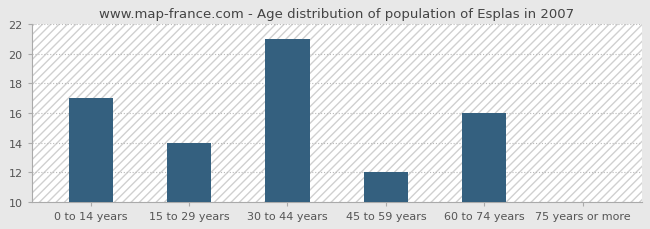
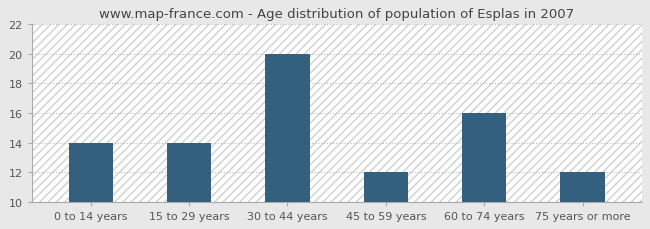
0 to 14 years: 17 -> 14
30 to 44 years: 21 -> 20
75 years or more: 10 -> 12
